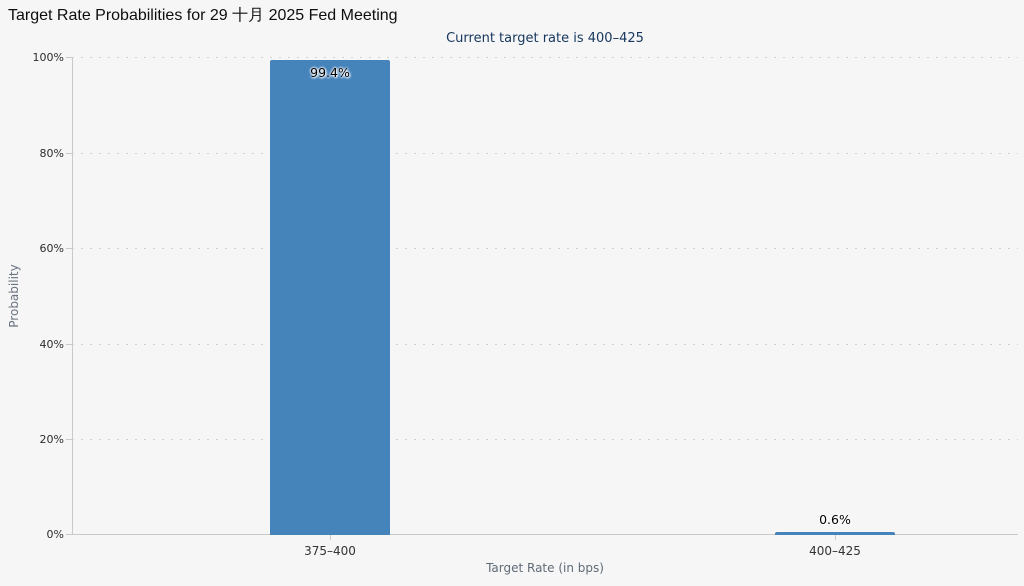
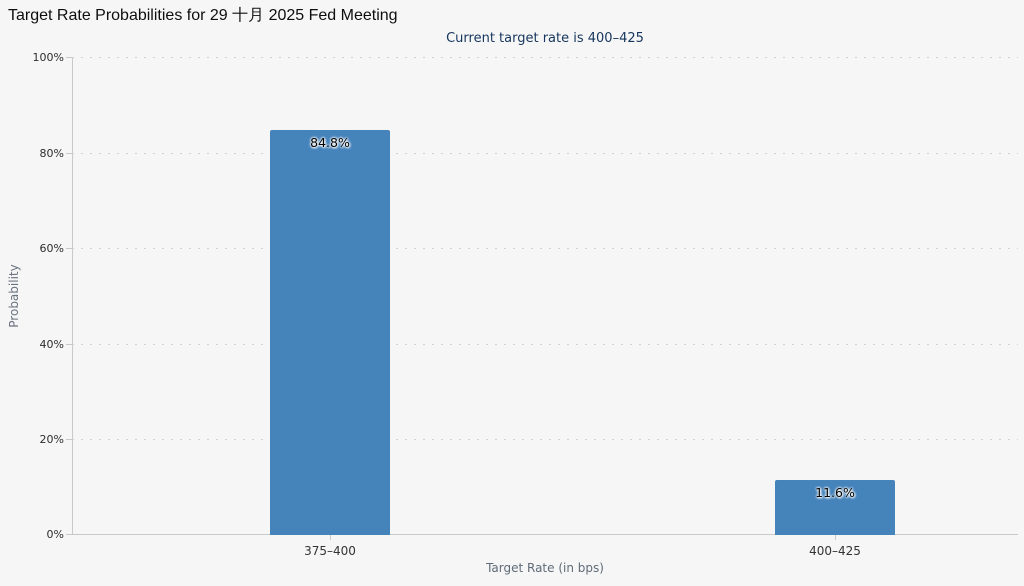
375–400: 99.4% -> 84.8%
400–425: 0.6% -> 11.6%
